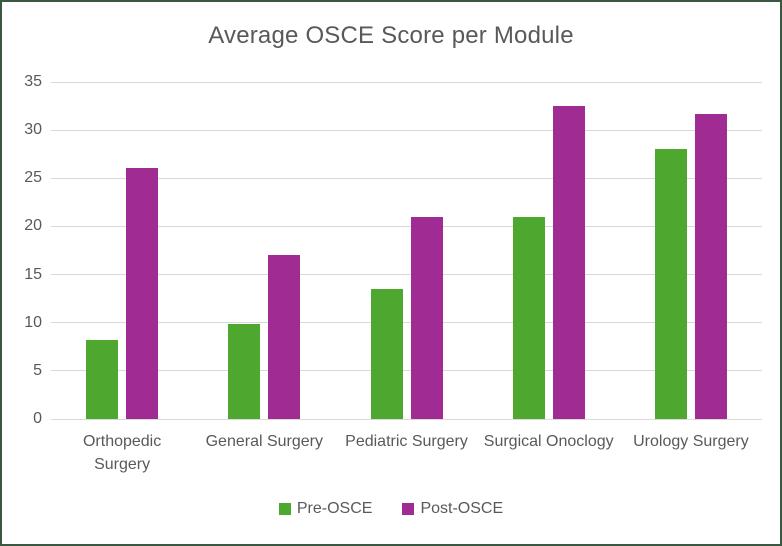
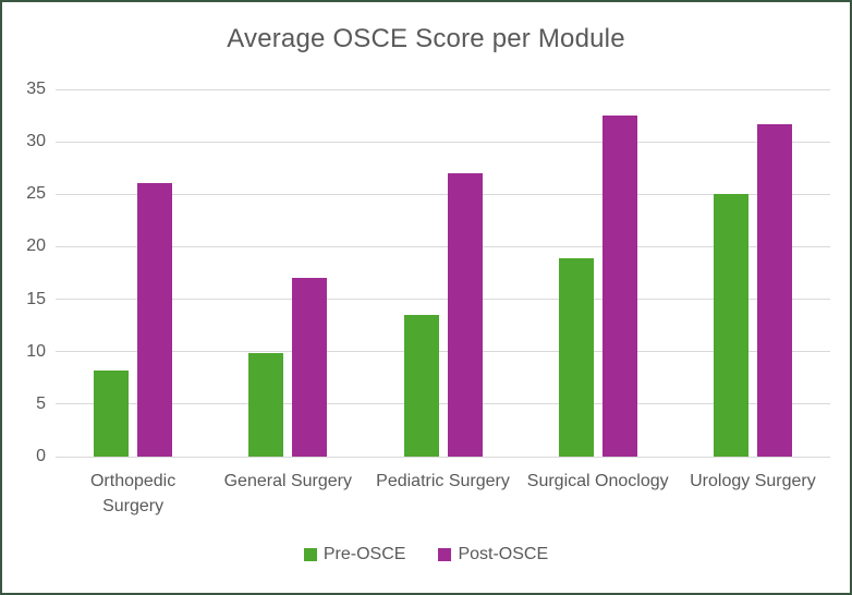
Post-OSCE/Pediatric Surgery: 21 -> 27
Pre-OSCE/Surgical Onoclogy: 21 -> 19
Pre-OSCE/Urology Surgery: 28 -> 25
